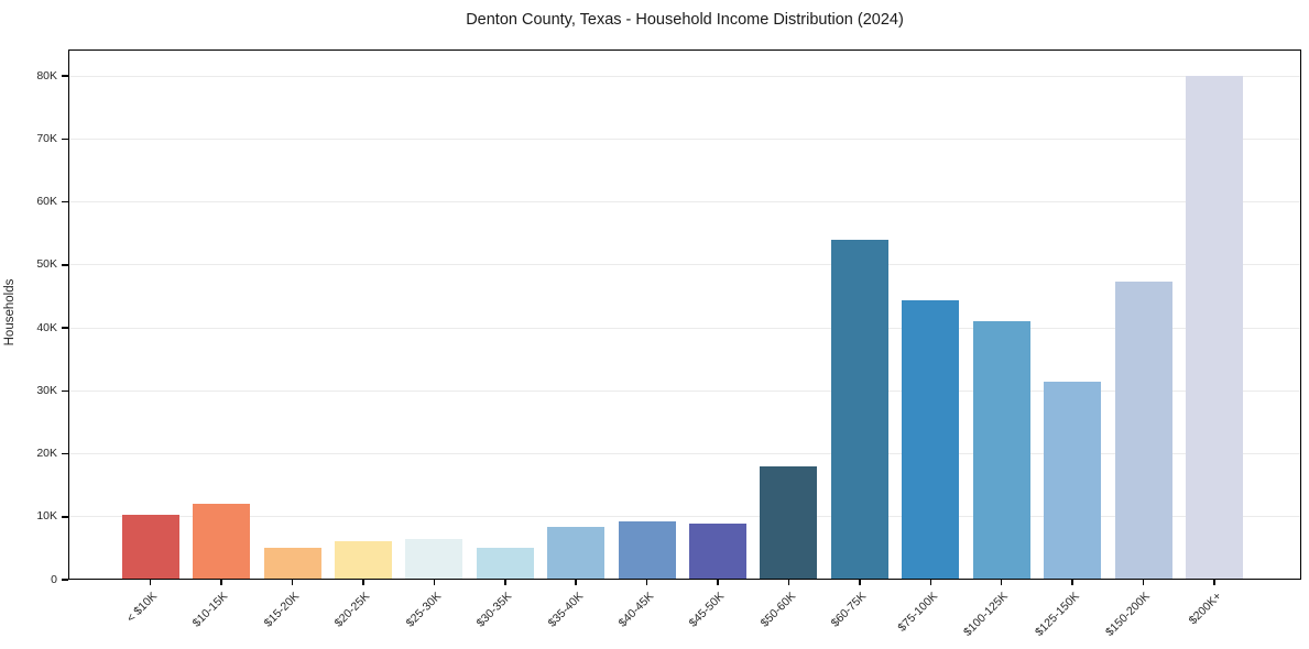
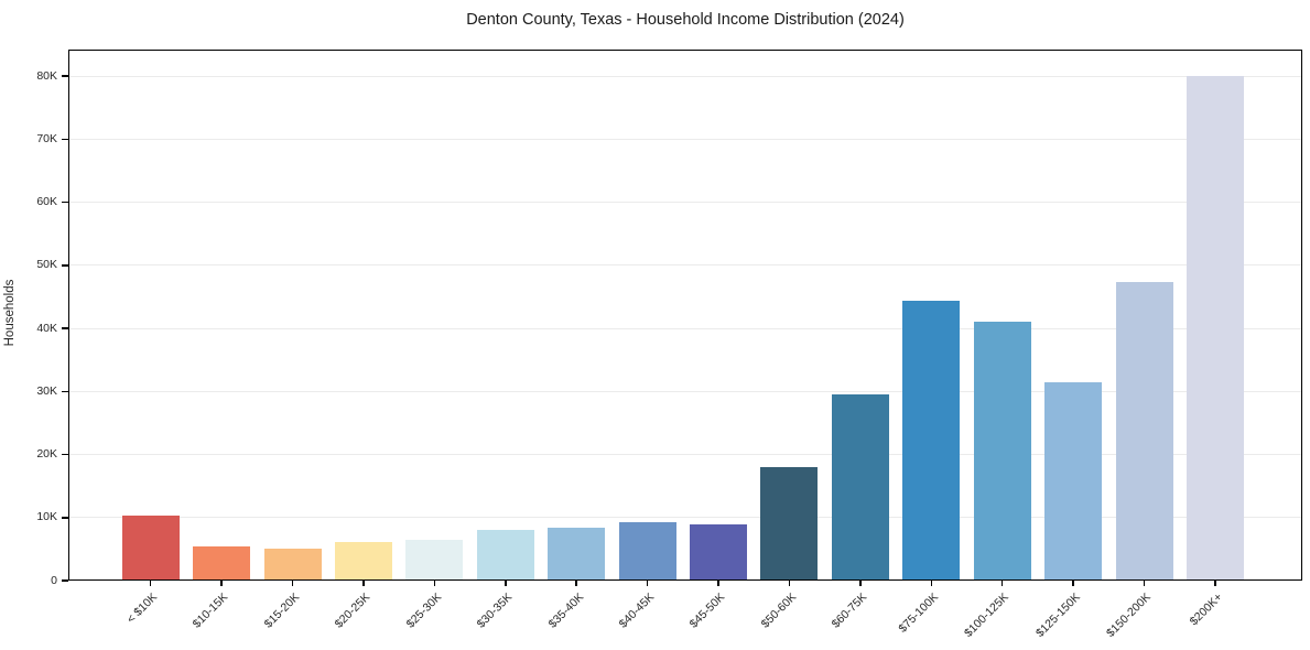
$10-15K: 12K -> 6K
$30-35K: 5K -> 8K
$60-75K: 54K -> 30K
